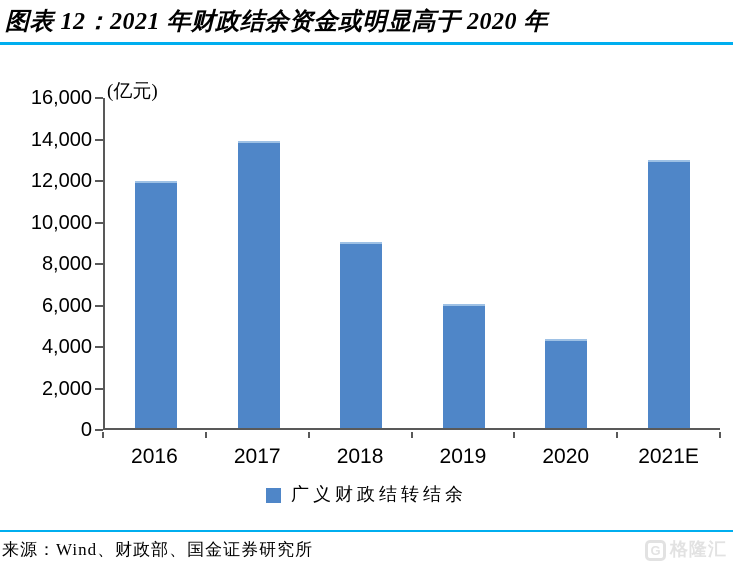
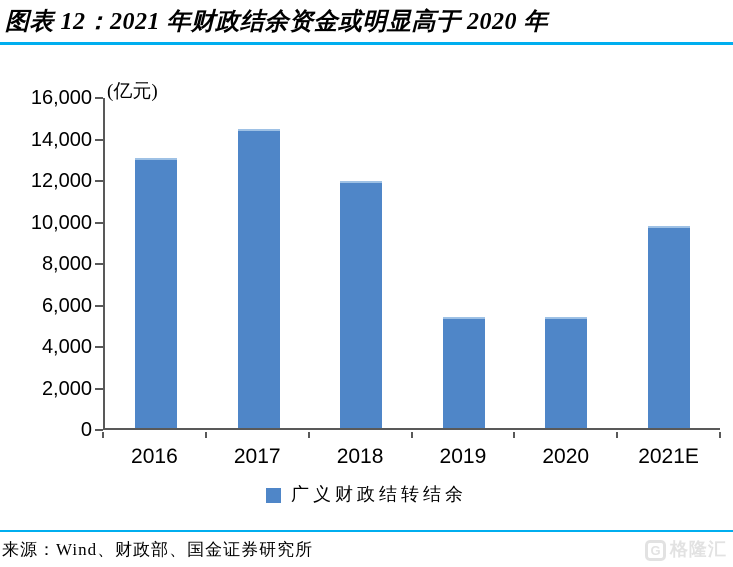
2016: 12000 -> 13100
2017: 13900 -> 14500
2018: 9000 -> 12000
2019: 6000 -> 5400
2020: 4300 -> 5400
2021E: 13000 -> 9800
